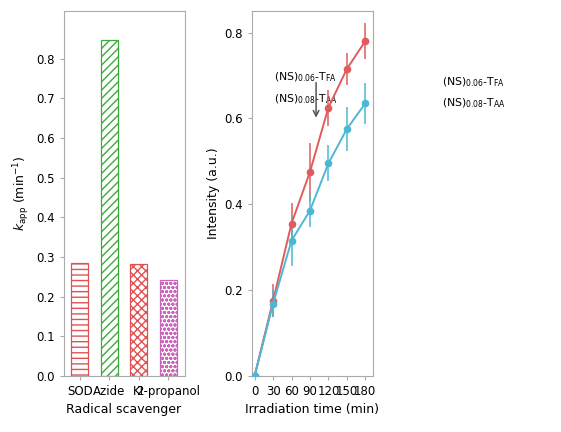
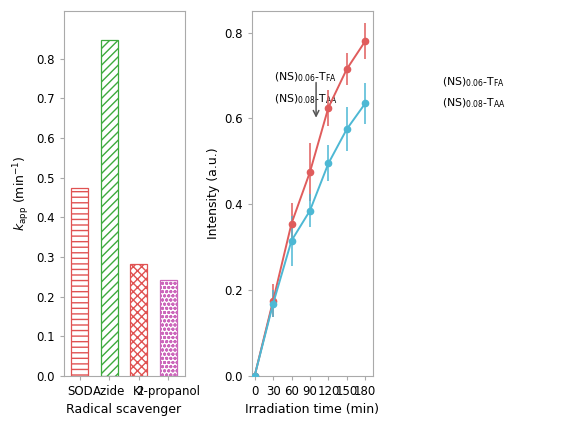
SOD: 0.285 -> 0.473
